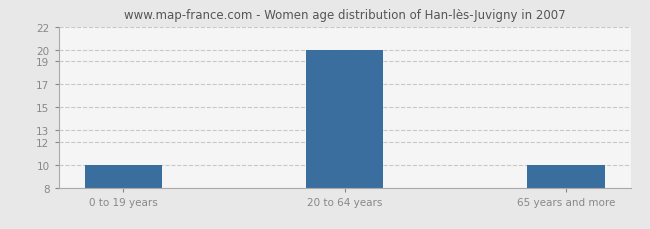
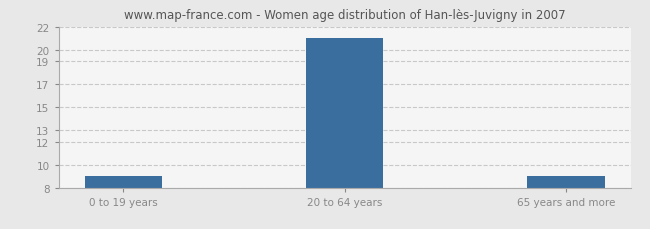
0 to 19 years: 10 -> 9
20 to 64 years: 20 -> 21
65 years and more: 10 -> 9
